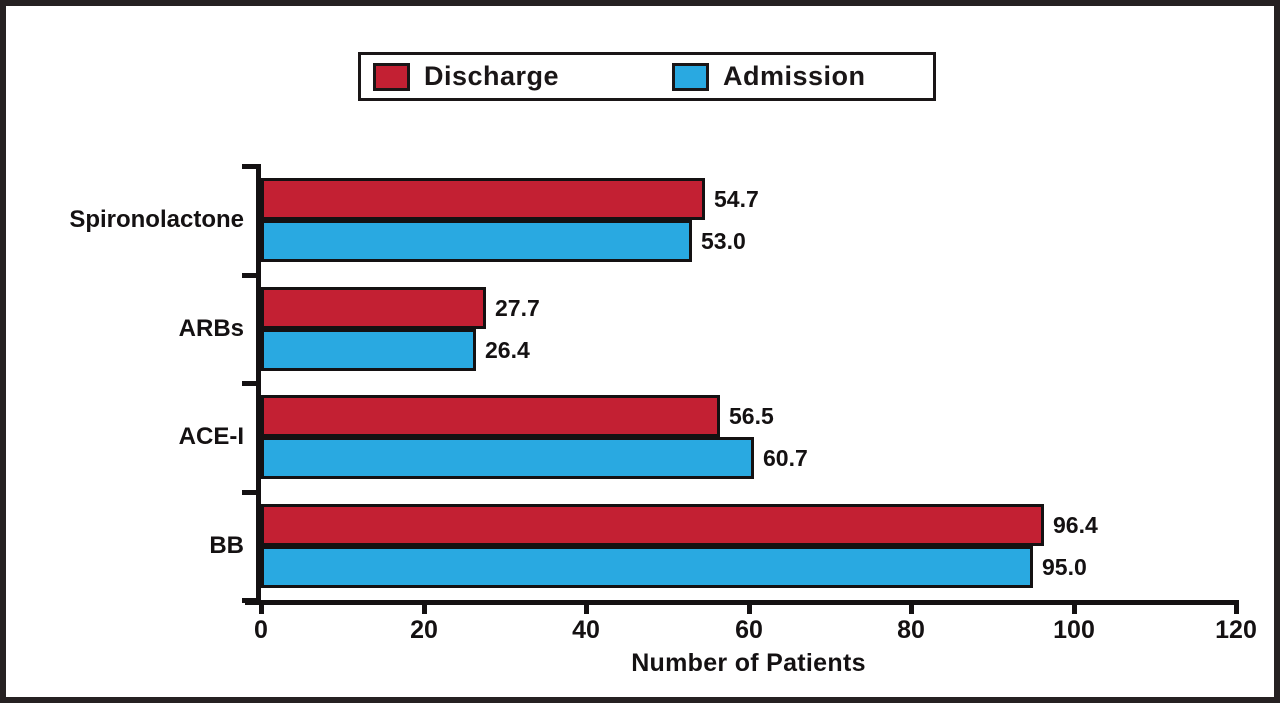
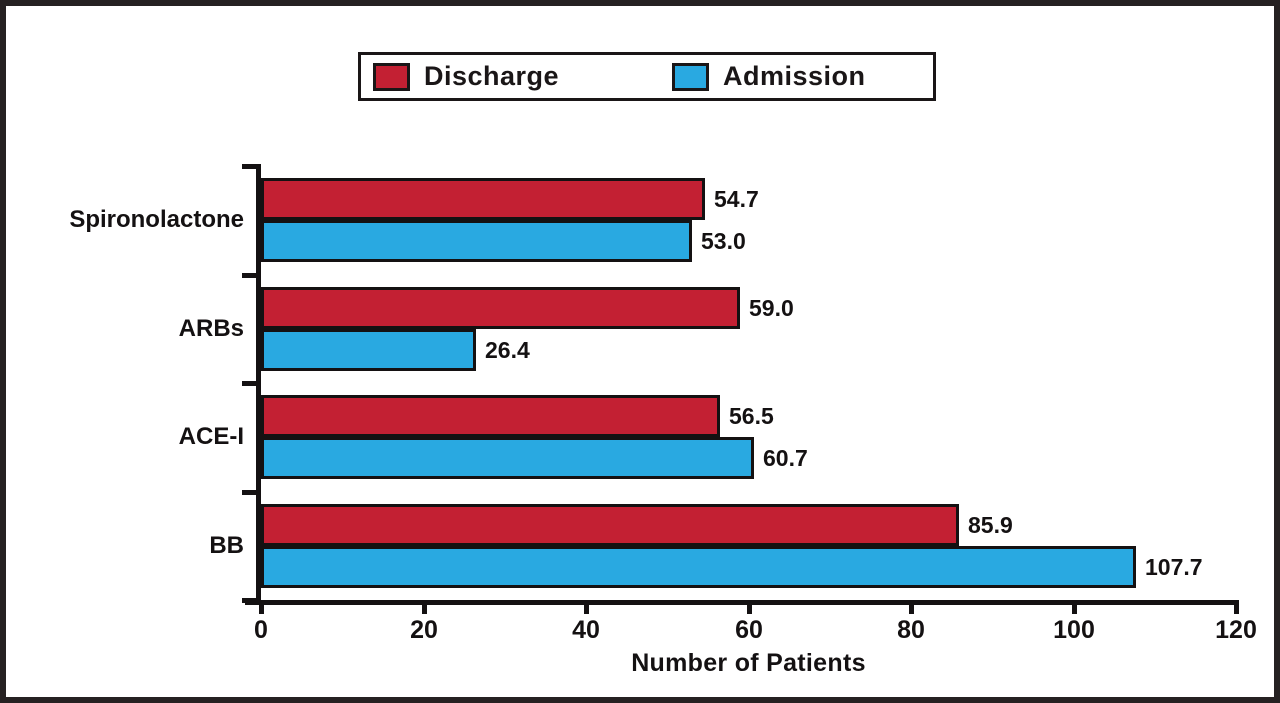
Discharge/ARBs: 27.7 -> 59.0
Discharge/BB: 96.4 -> 85.9
Admission/BB: 95.0 -> 107.7
